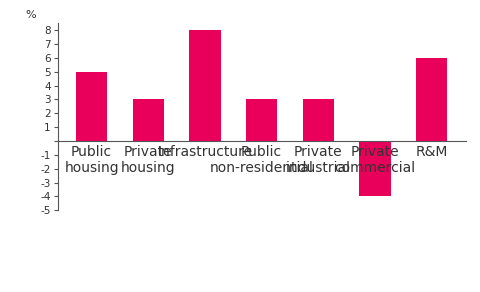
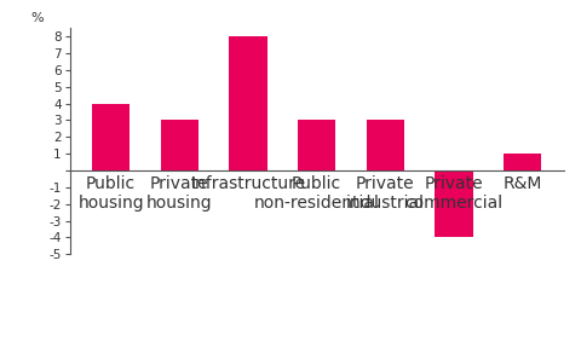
Public housing: 5 -> 4
R&M: 6 -> 1
